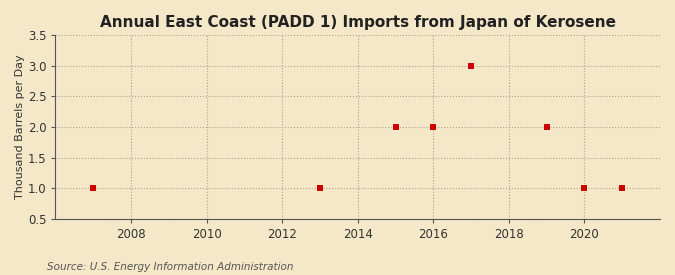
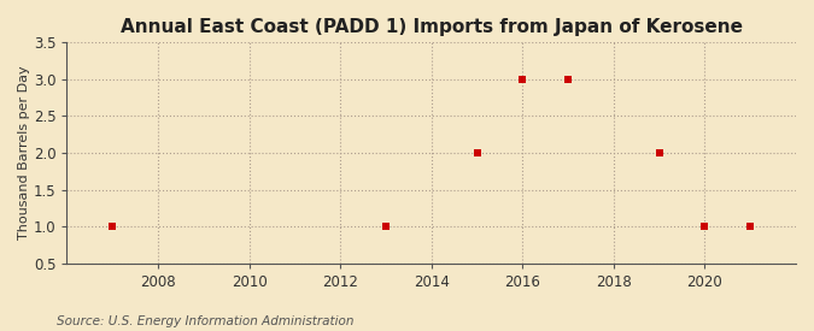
2016: 2 -> 3
